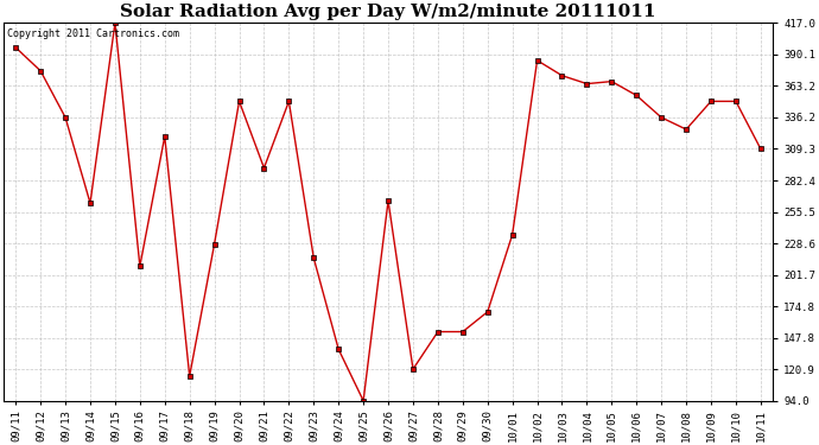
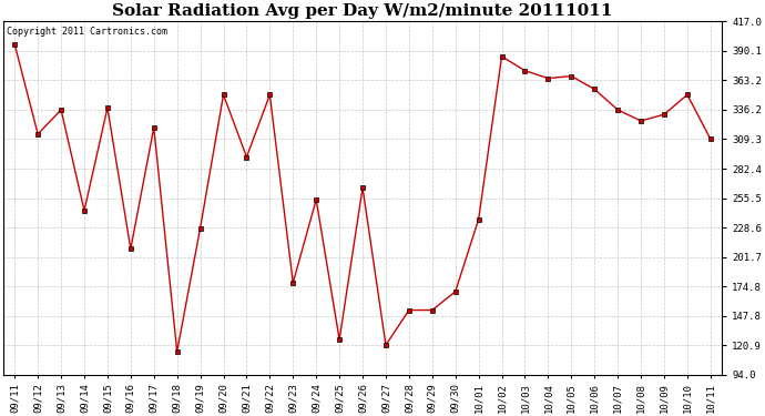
09/12: 376 -> 314
09/14: 263 -> 244
09/15: 417 -> 338
09/23: 216 -> 178
09/24: 138 -> 254
09/25: 94 -> 126
10/09: 350 -> 332
